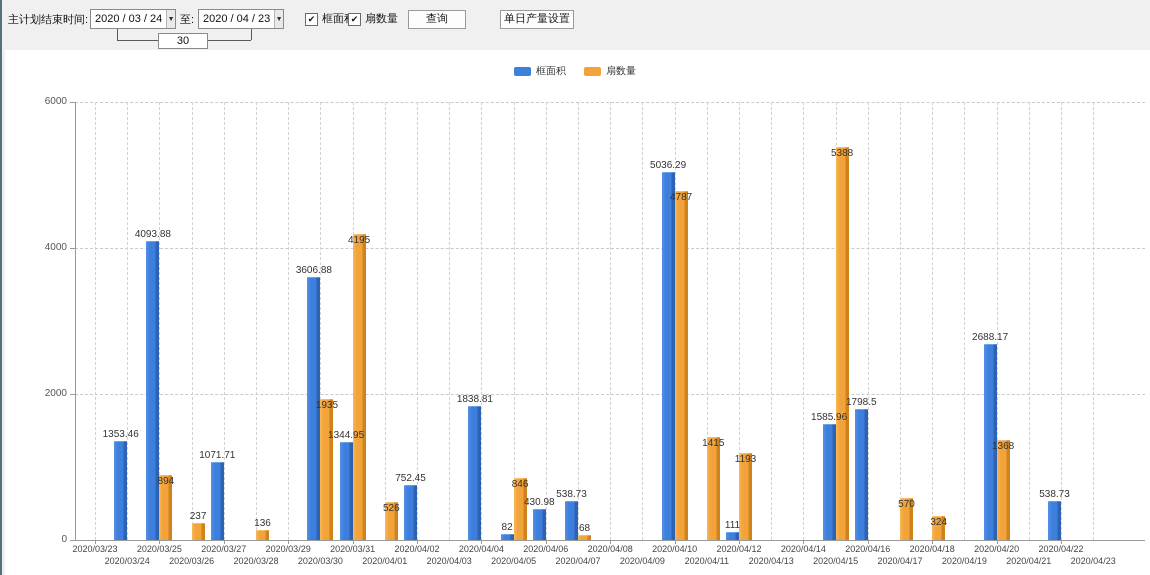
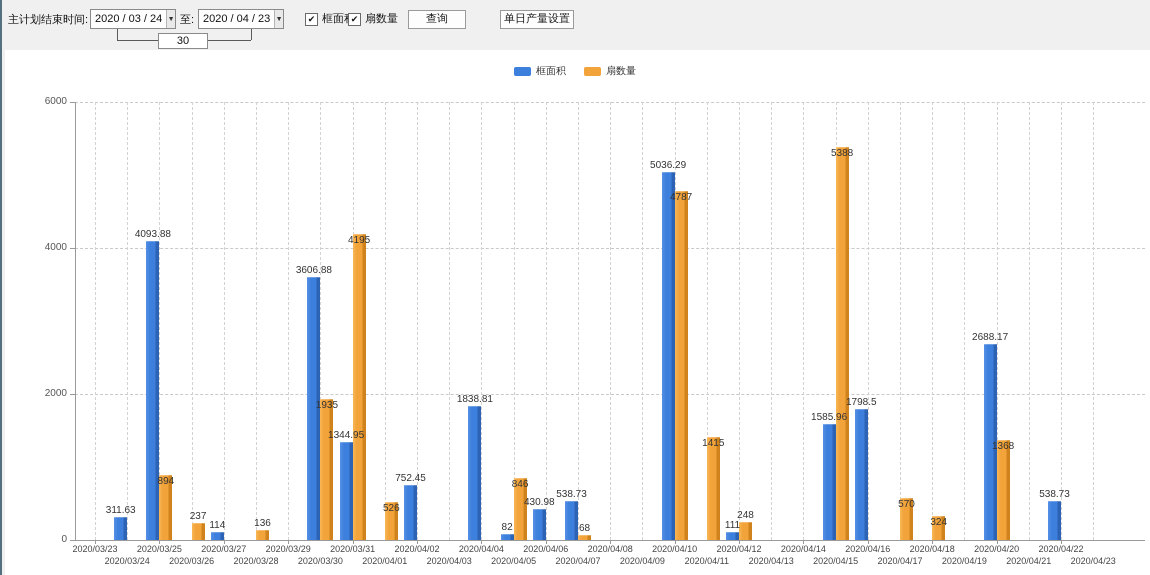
框面积/2020/03/24: 1353.46 -> 311.63
框面积/2020/03/27: 1071.71 -> 114
扇数量/2020/04/12: 1193 -> 248
